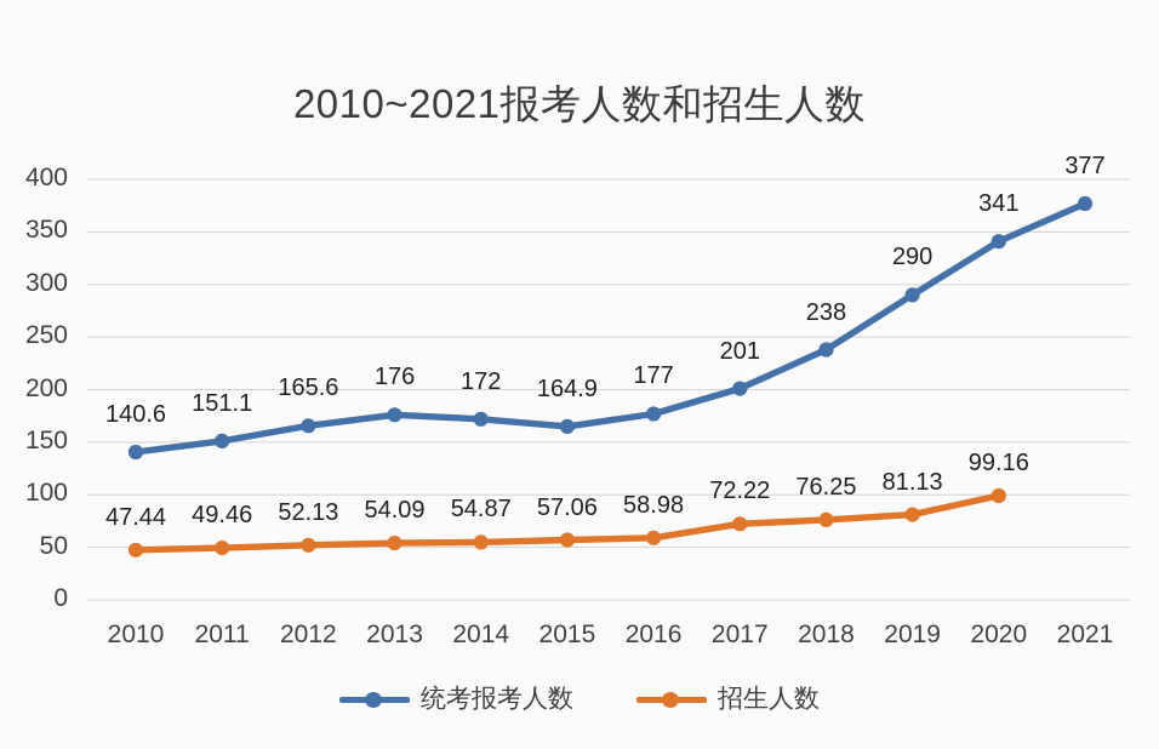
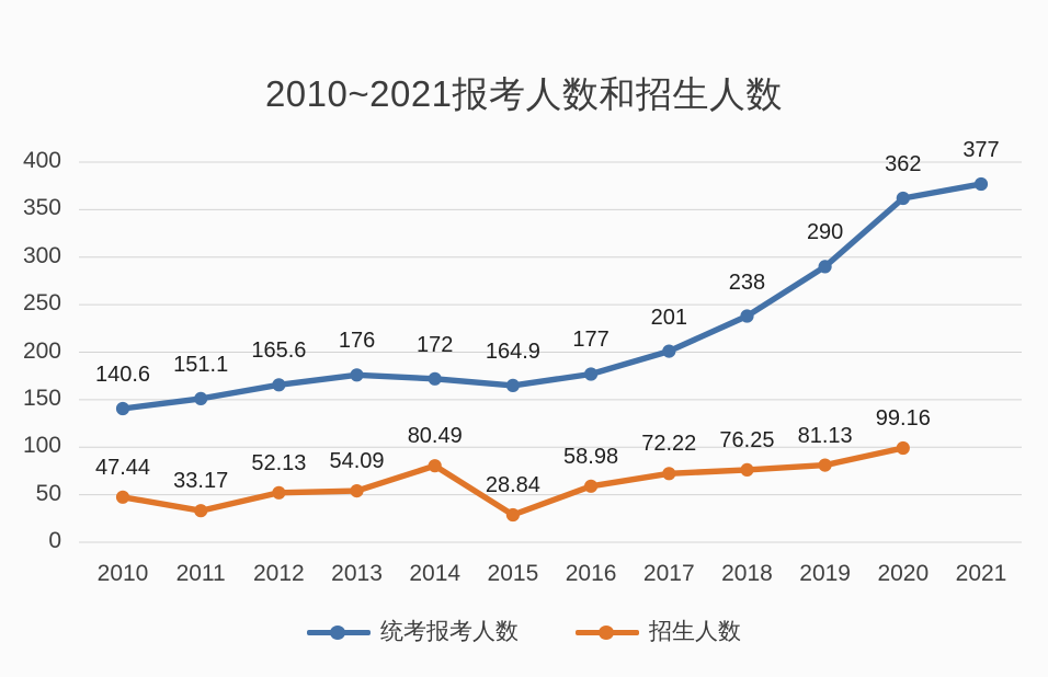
招生人数/2011: 49.46 -> 33.17
招生人数/2014: 54.87 -> 80.49
招生人数/2015: 57.06 -> 28.84
统考报考人数/2020: 341 -> 362
